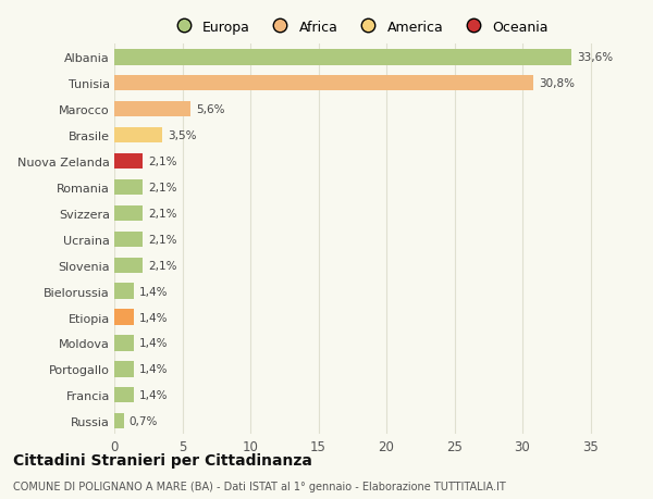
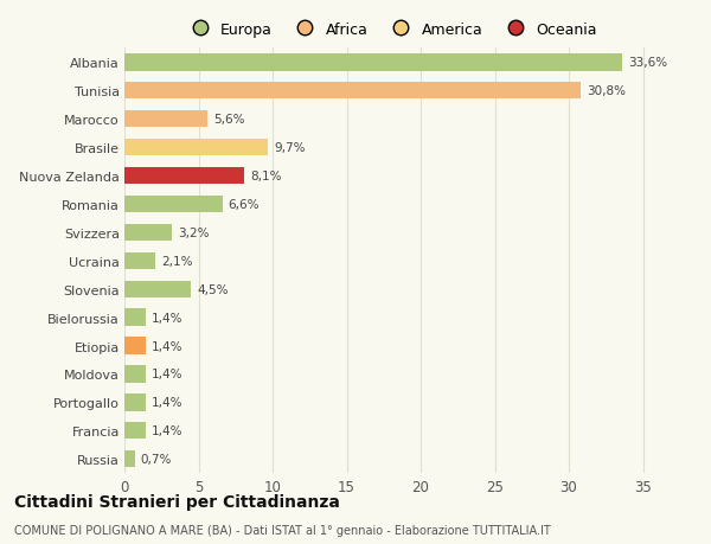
Brasile: 3,5% -> 9,7%
Nuova Zelanda: 2,1% -> 8,1%
Romania: 2,1% -> 6,6%
Svizzera: 2,1% -> 3,2%
Slovenia: 2,1% -> 4,5%
